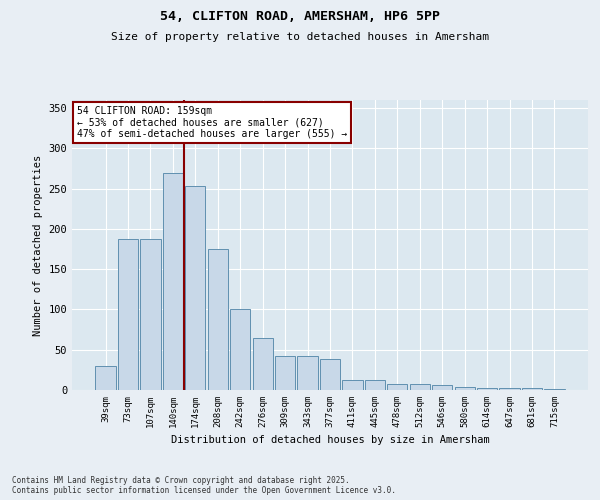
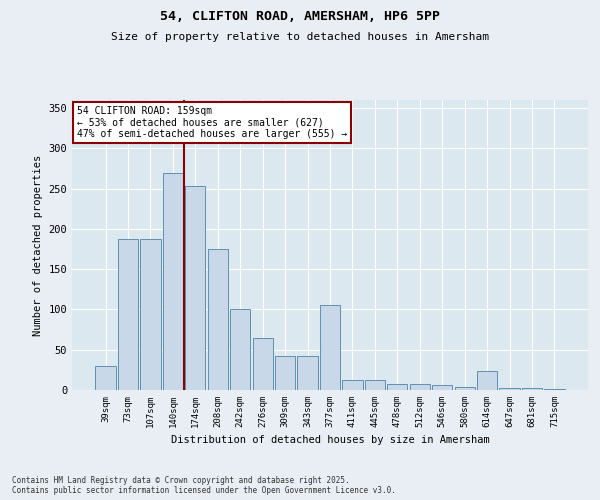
377sqm: 38 -> 106
614sqm: 3 -> 24
